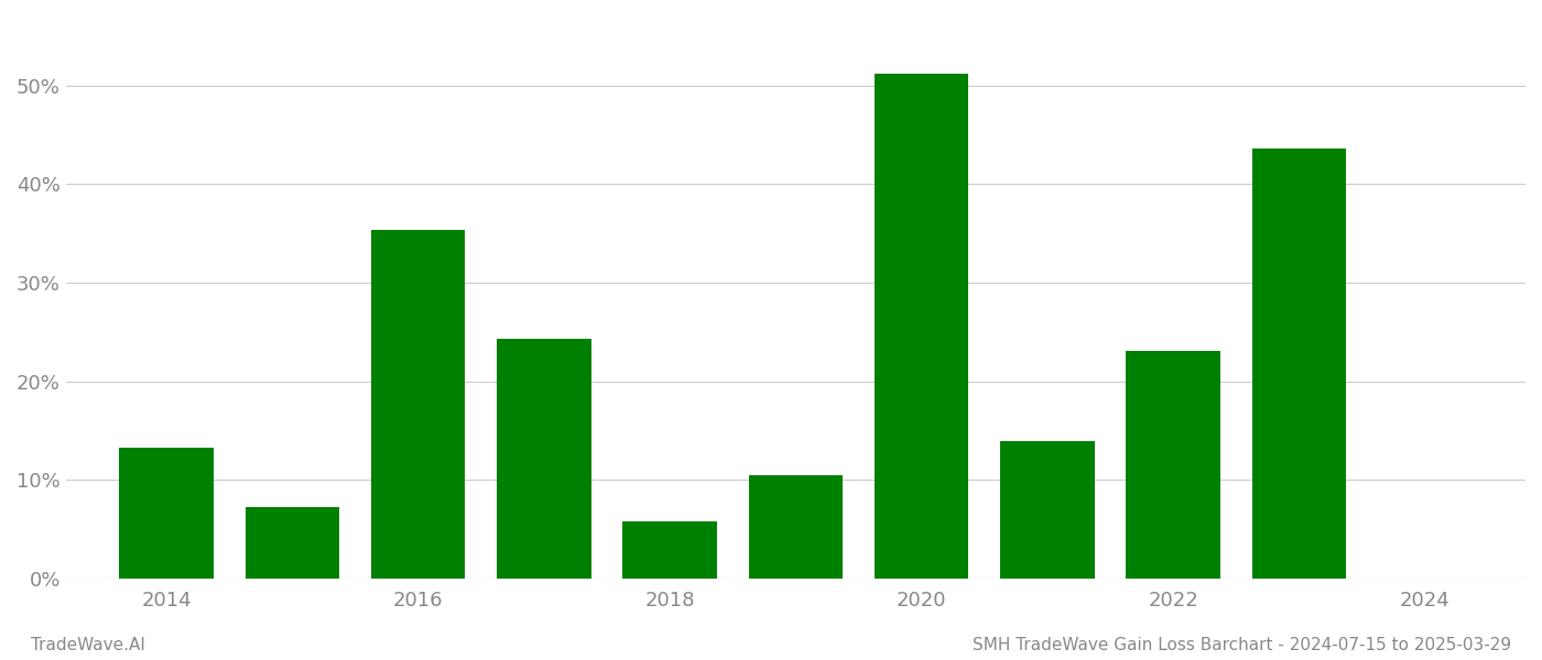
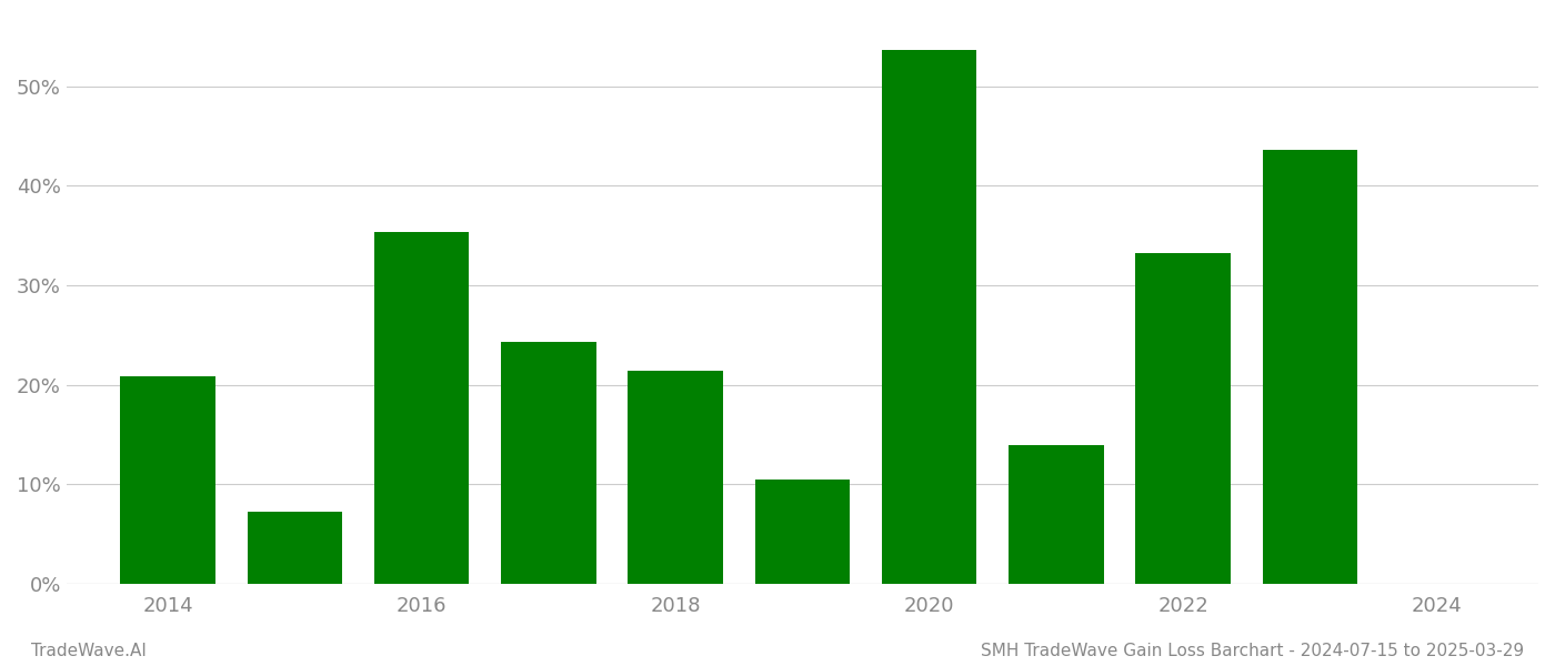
2014: 13.3% -> 20.8%
2018: 5.8% -> 21.4%
2020: 51.2% -> 53.6%
2022: 23.1% -> 33.2%
